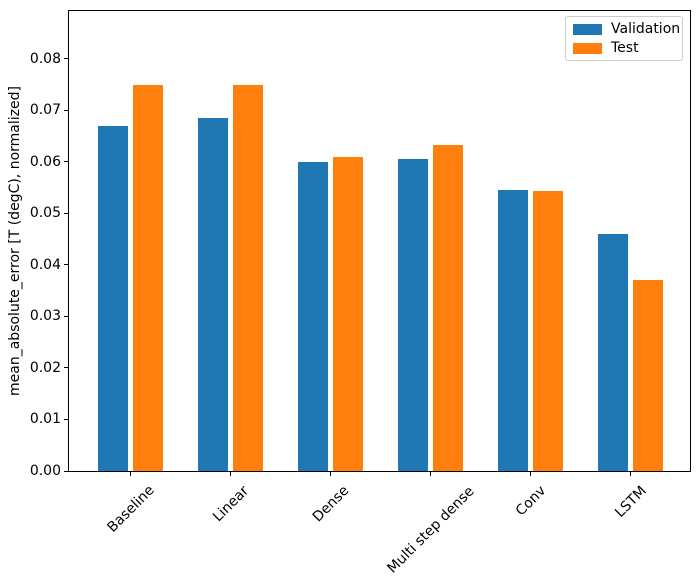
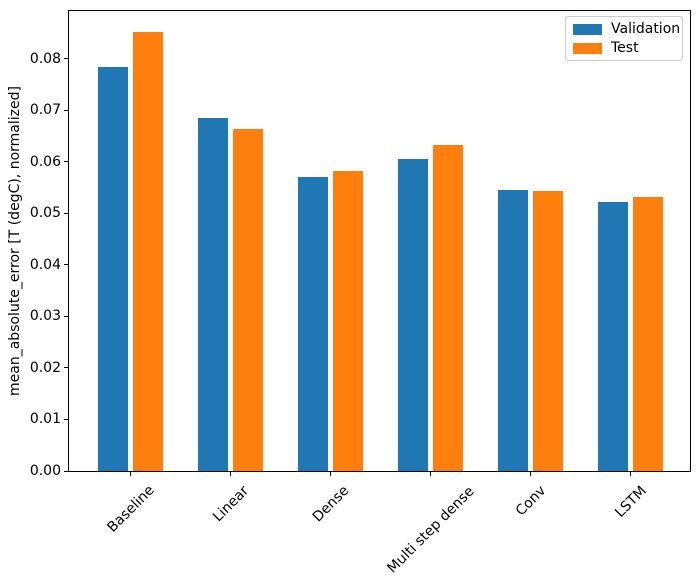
Validation/Baseline: 0.067 -> 0.079
Test/Baseline: 0.075 -> 0.085
Test/Linear: 0.075 -> 0.066
Validation/Dense: 0.060 -> 0.057
Test/Dense: 0.061 -> 0.058
Validation/LSTM: 0.046 -> 0.052
Test/LSTM: 0.037 -> 0.053
